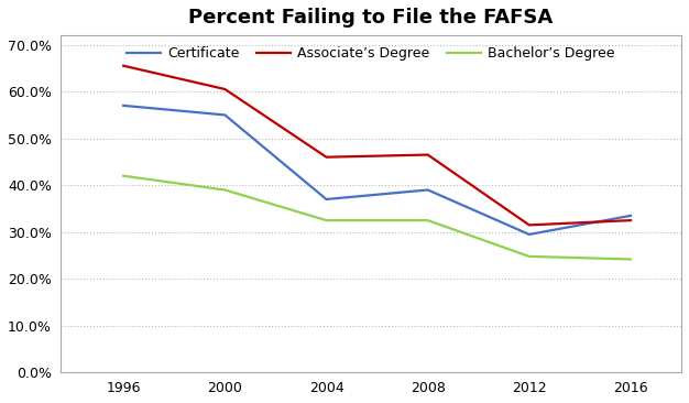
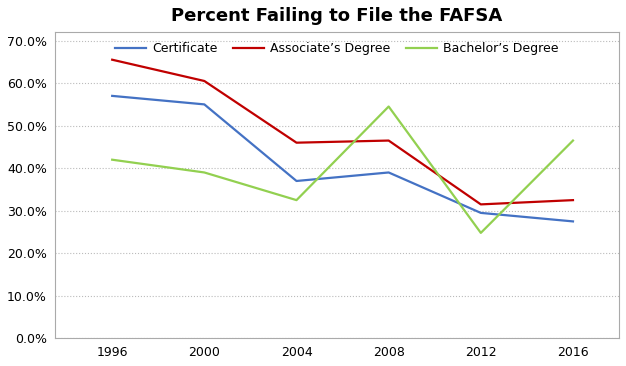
Bachelor’s Degree/2008: 32.5% -> 54.5%
Certificate/2016: 33.5% -> 27.5%
Bachelor’s Degree/2016: 24.2% -> 46.5%
